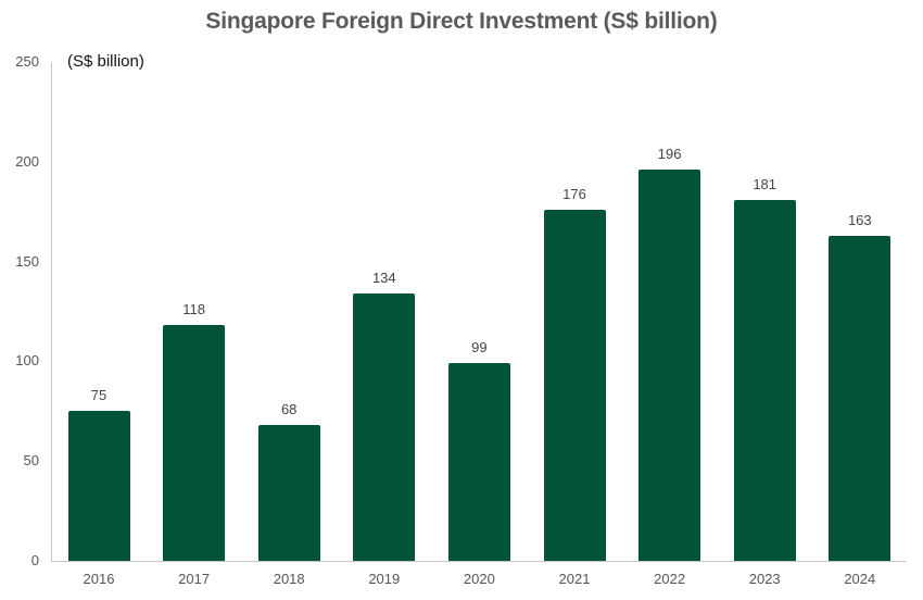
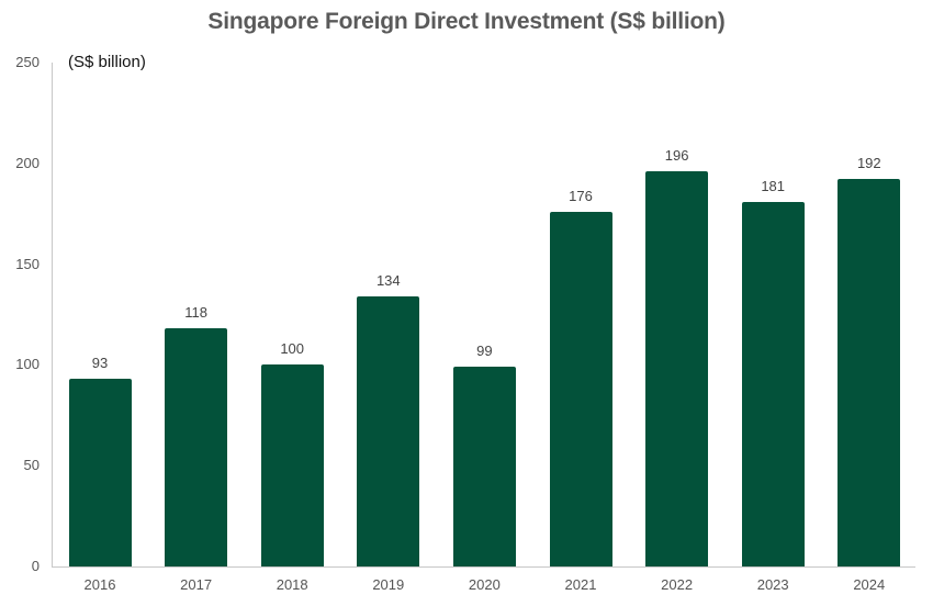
2016: 75 -> 93
2018: 68 -> 100
2024: 163 -> 192
